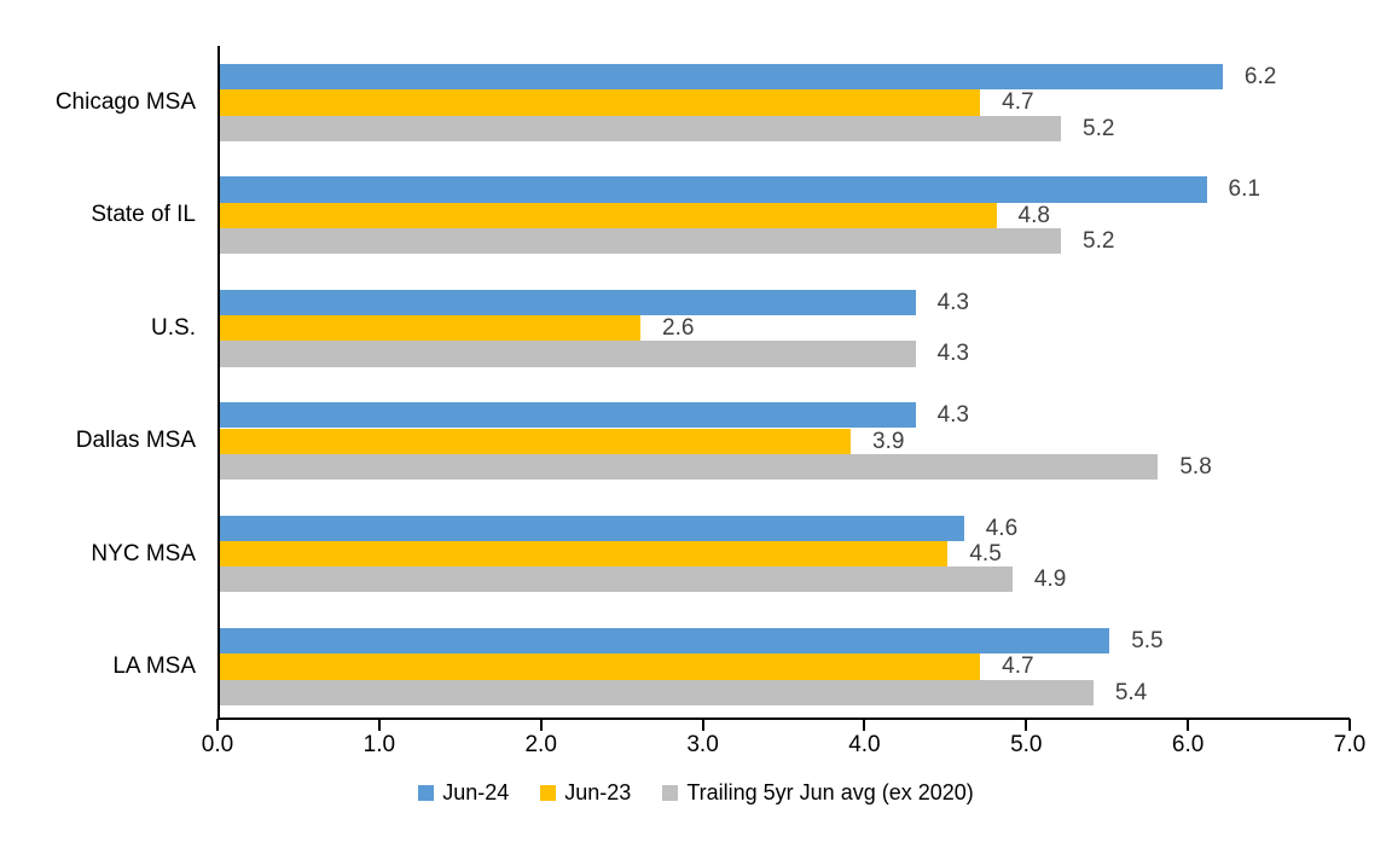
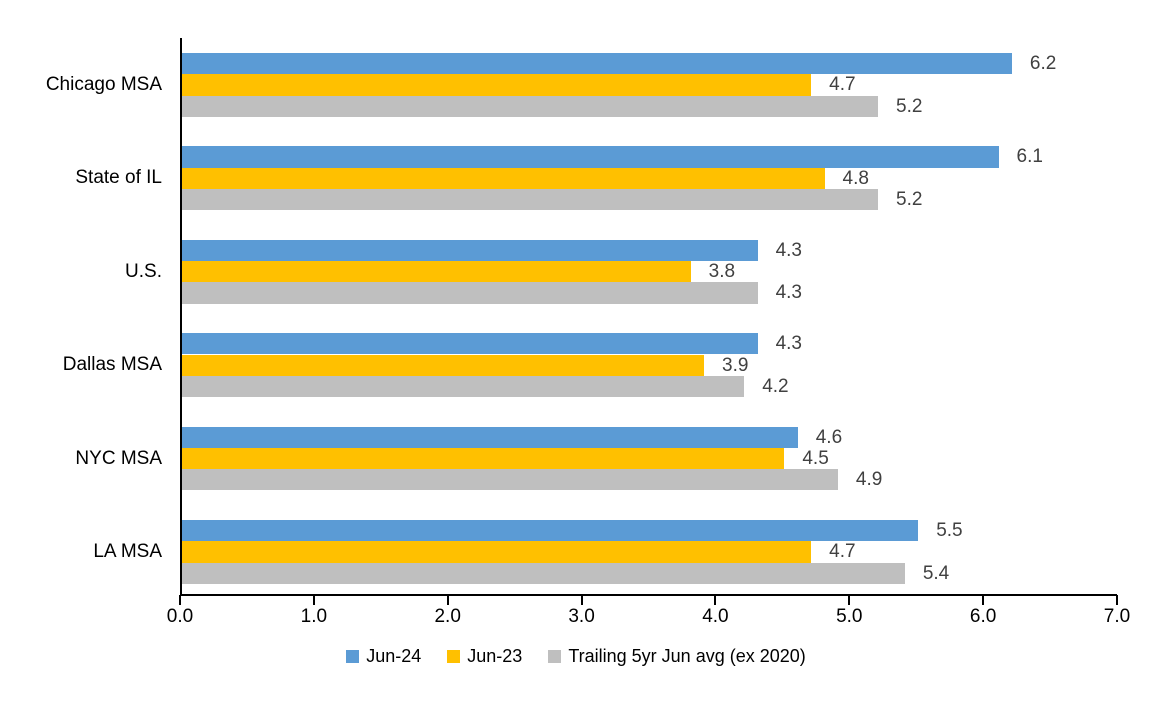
Jun-23/U.S.: 2.6 -> 3.8
Trailing 5yr Jun avg (ex 2020)/Dallas MSA: 5.8 -> 4.2
